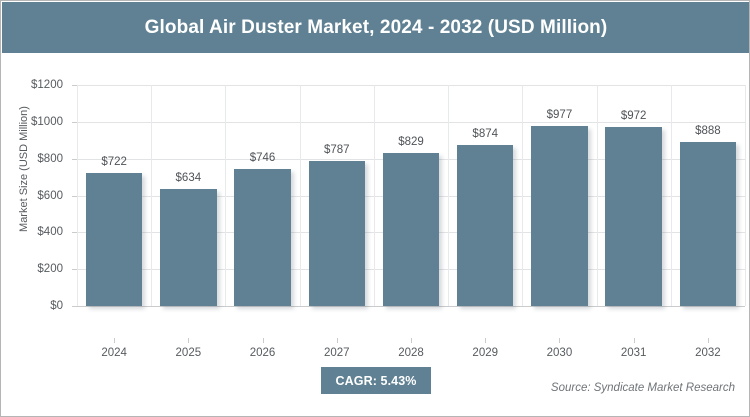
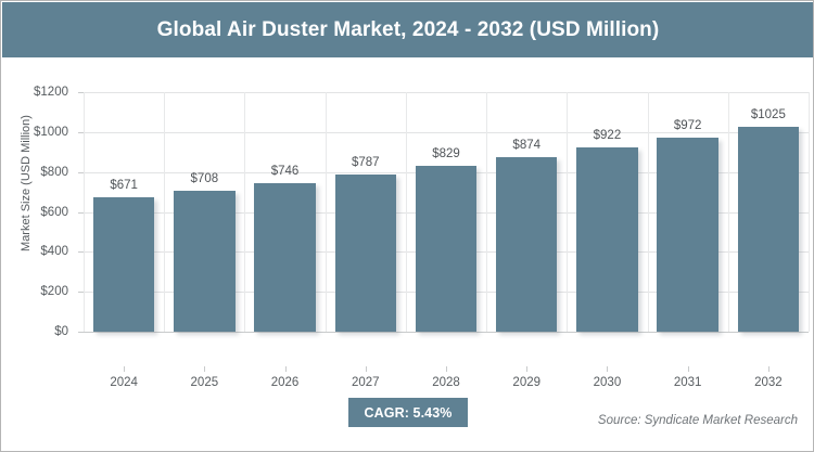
2024: $722 -> $671
2025: $634 -> $708
2030: $977 -> $922
2032: $888 -> $1025
